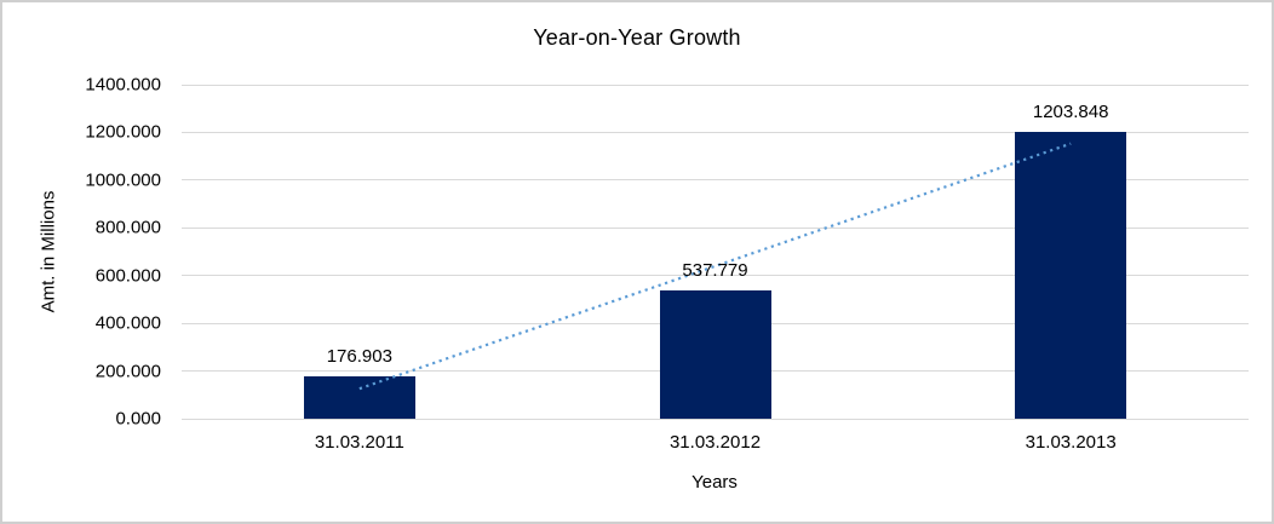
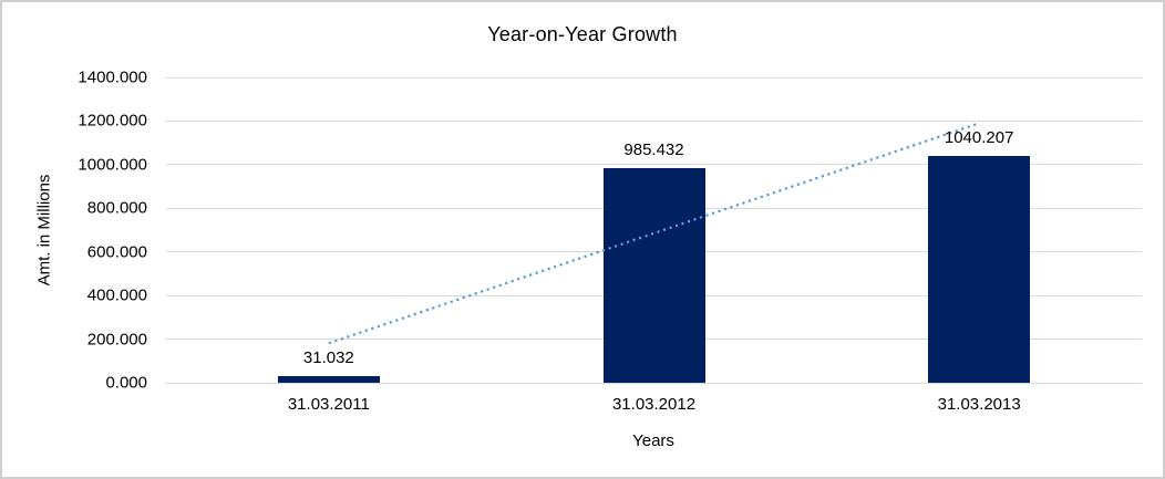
31.03.2011: 176.903 -> 31.032
31.03.2012: 537.779 -> 985.432
31.03.2013: 1203.848 -> 1040.207
